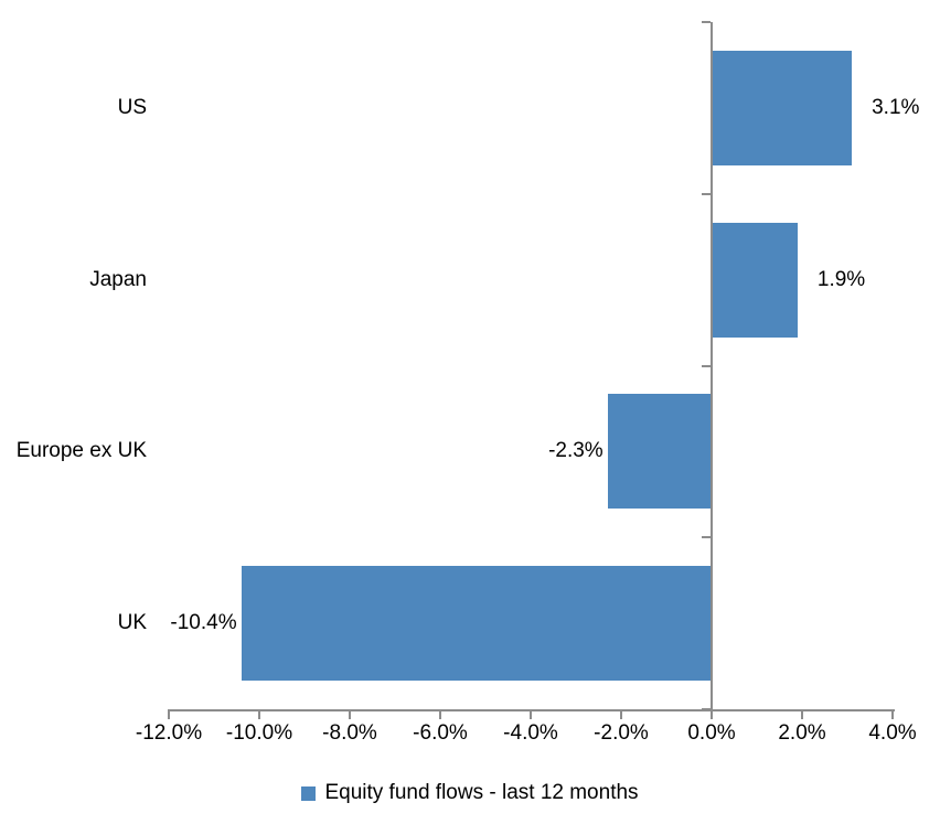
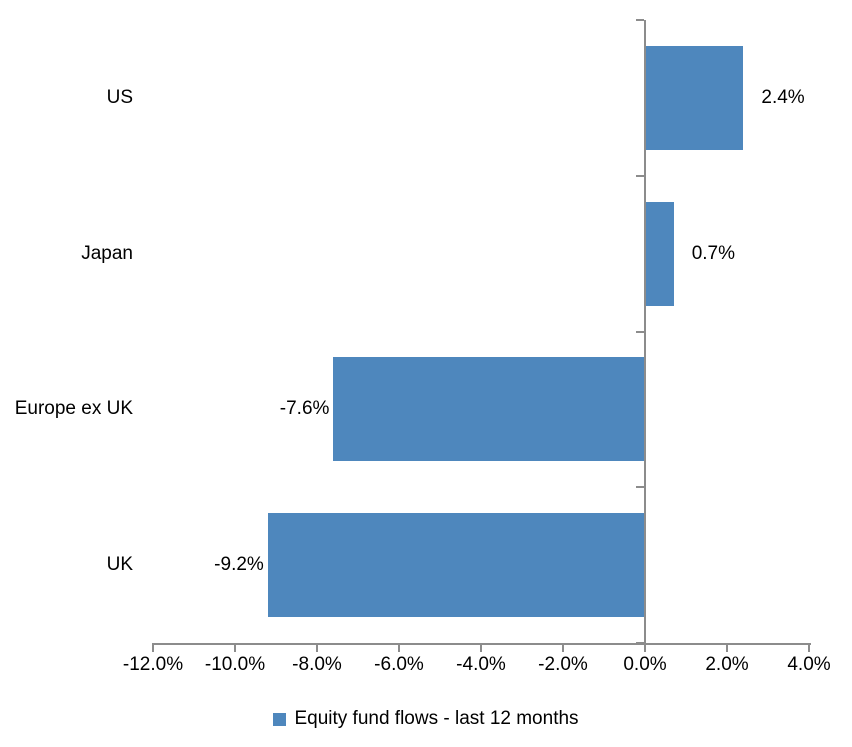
US: 3.1% -> 2.4%
Japan: 1.9% -> 0.7%
Europe ex UK: -2.3% -> -7.6%
UK: -10.4% -> -9.2%
